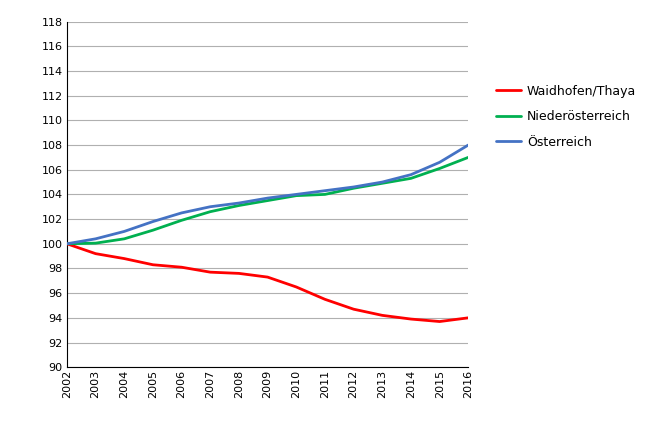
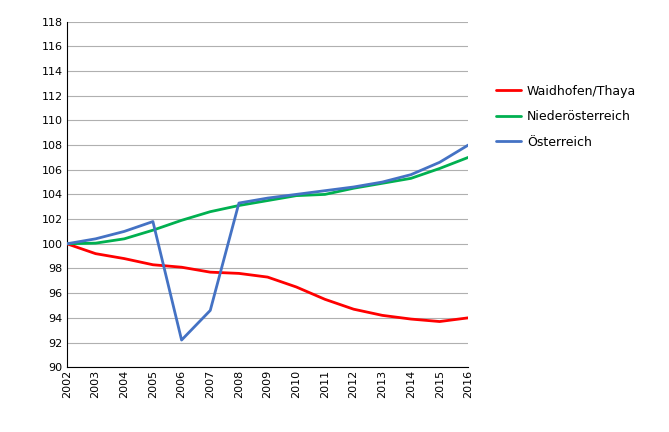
Österreich/2006: 102.5 -> 92.2
Österreich/2007: 103.0 -> 94.6
